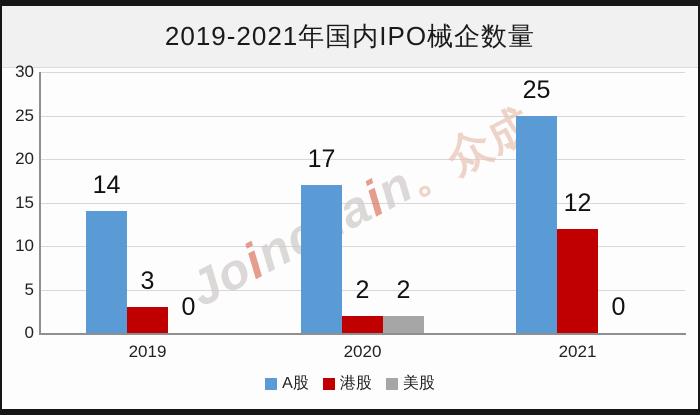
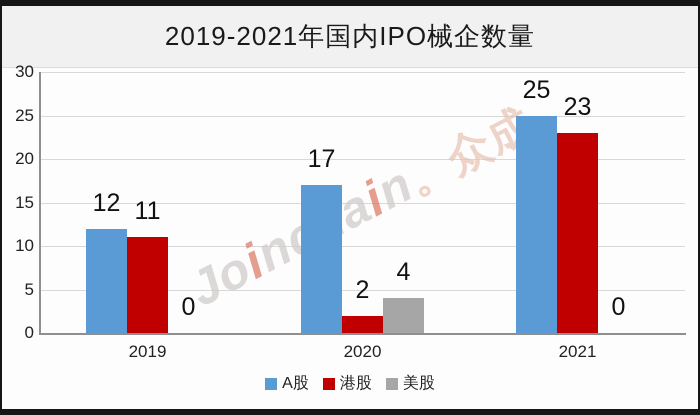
A股/2019: 14 -> 12
港股/2019: 3 -> 11
美股/2020: 2 -> 4
港股/2021: 12 -> 23
